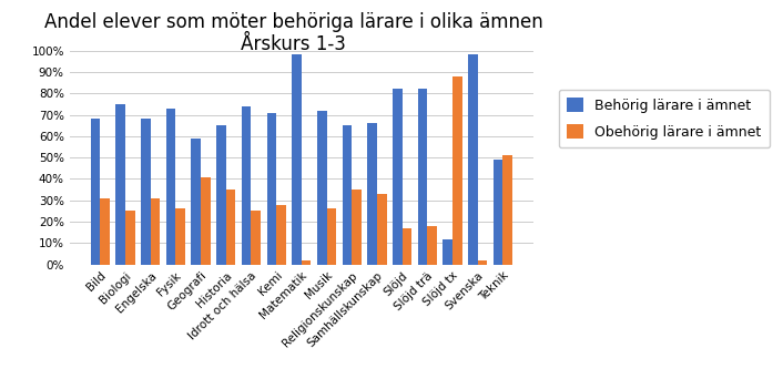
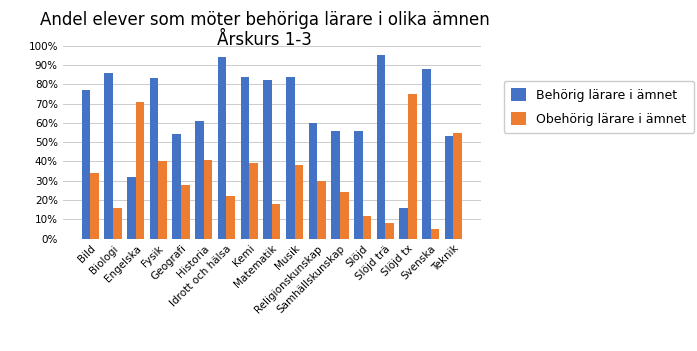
Behörig lärare i ämnet/Bild: 68% -> 77%
Obehörig lärare i ämnet/Bild: 31% -> 34%
Behörig lärare i ämnet/Biologi: 75% -> 86%
Obehörig lärare i ämnet/Biologi: 25% -> 16%
Behörig lärare i ämnet/Engelska: 68% -> 32%
Obehörig lärare i ämnet/Engelska: 31% -> 71%
Behörig lärare i ämnet/Fysik: 73% -> 83%
Obehörig lärare i ämnet/Fysik: 26% -> 40%
Behörig lärare i ämnet/Geografi: 59% -> 54%
Obehörig lärare i ämnet/Geografi: 41% -> 28%
Behörig lärare i ämnet/Historia: 65% -> 61%
Obehörig lärare i ämnet/Historia: 35% -> 41%
Behörig lärare i ämnet/Idrott och hälsa: 74% -> 94%
Obehörig lärare i ämnet/Idrott och hälsa: 25% -> 22%
Behörig lärare i ämnet/Kemi: 71% -> 84%
Obehörig lärare i ämnet/Kemi: 28% -> 39%
Behörig lärare i ämnet/Matematik: 98% -> 82%
Obehörig lärare i ämnet/Matematik: 2% -> 18%
Behörig lärare i ämnet/Musik: 72% -> 84%
Obehörig lärare i ämnet/Musik: 26% -> 38%
Behörig lärare i ämnet/Religionskunskap: 65% -> 60%
Obehörig lärare i ämnet/Religionskunskap: 35% -> 30%
Behörig lärare i ämnet/Samhällskunskap: 66% -> 56%
Obehörig lärare i ämnet/Samhällskunskap: 33% -> 24%
Behörig lärare i ämnet/Slöjd: 82% -> 56%
Obehörig lärare i ämnet/Slöjd: 17% -> 12%
Behörig lärare i ämnet/Slöjd trä: 82% -> 95%
Obehörig lärare i ämnet/Slöjd trä: 18% -> 8%
Behörig lärare i ämnet/Slöjd tx: 12% -> 16%
Obehörig lärare i ämnet/Slöjd tx: 88% -> 75%
Behörig lärare i ämnet/Svenska: 98% -> 88%
Obehörig lärare i ämnet/Svenska: 2% -> 5%
Behörig lärare i ämnet/Teknik: 49% -> 53%
Obehörig lärare i ämnet/Teknik: 51% -> 55%
